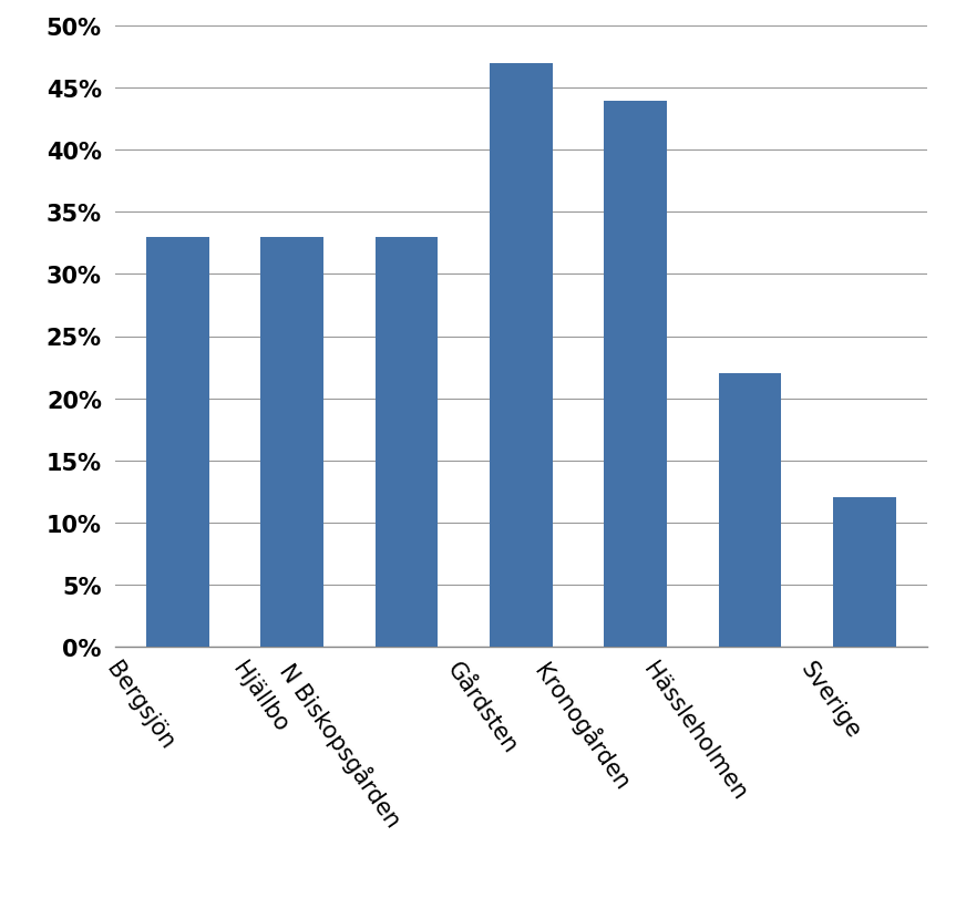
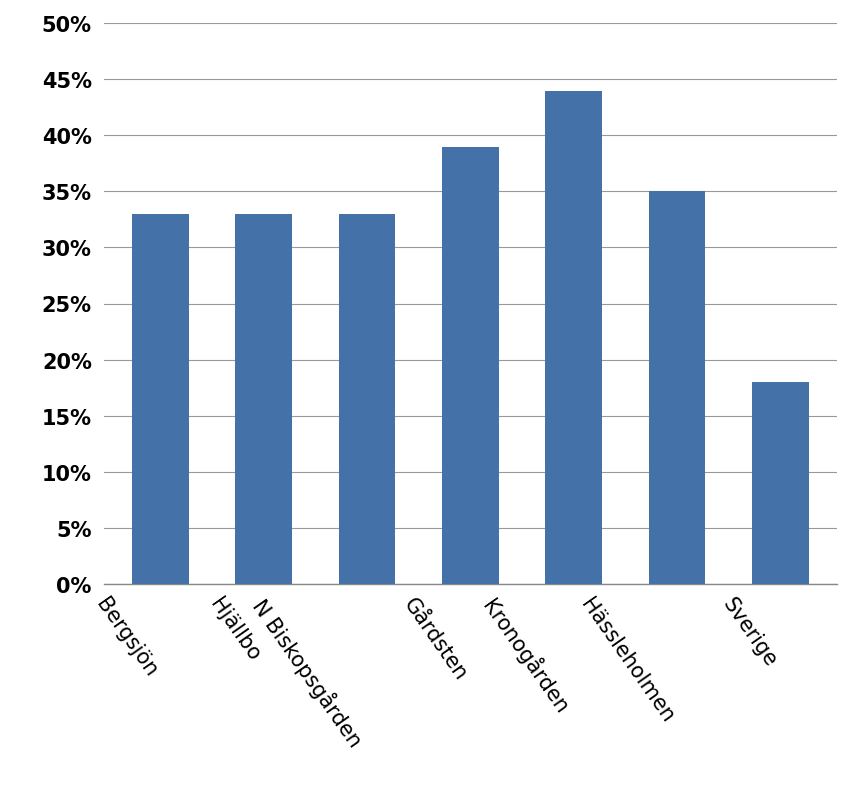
Gårdsten: 47% -> 39%
Hässleholmen: 22% -> 35%
Sverige: 12% -> 18%
